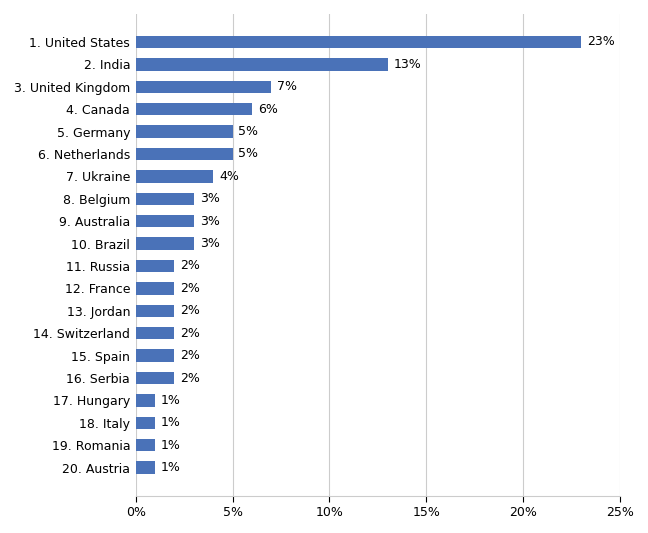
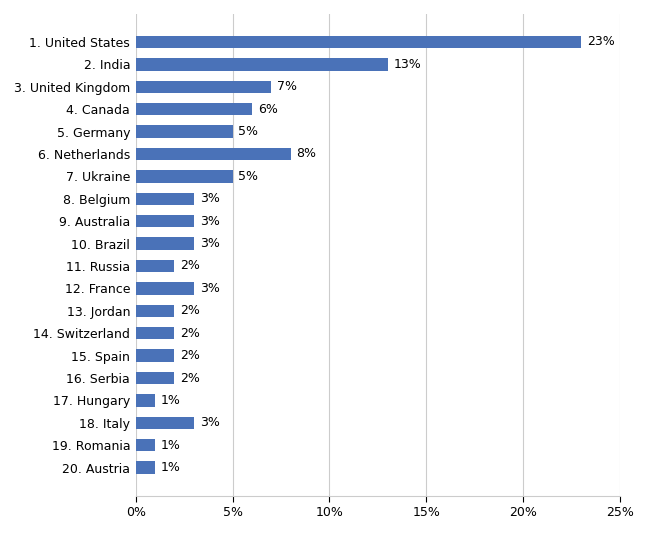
6. Netherlands: 5% -> 8%
7. Ukraine: 4% -> 5%
12. France: 2% -> 3%
18. Italy: 1% -> 3%
